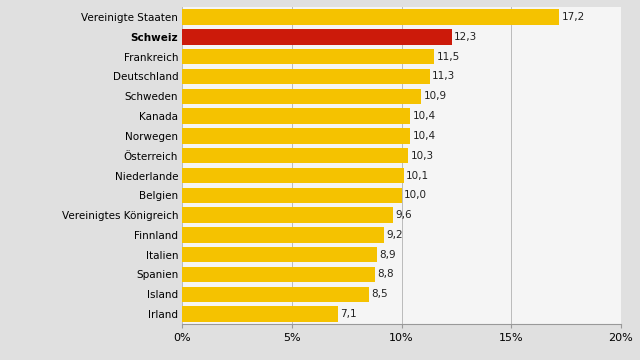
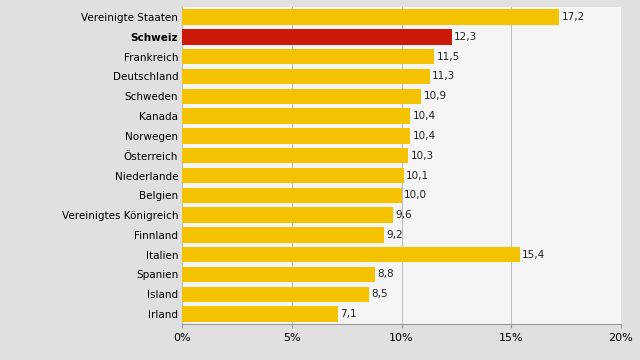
Italien: 8,9 -> 15,4
